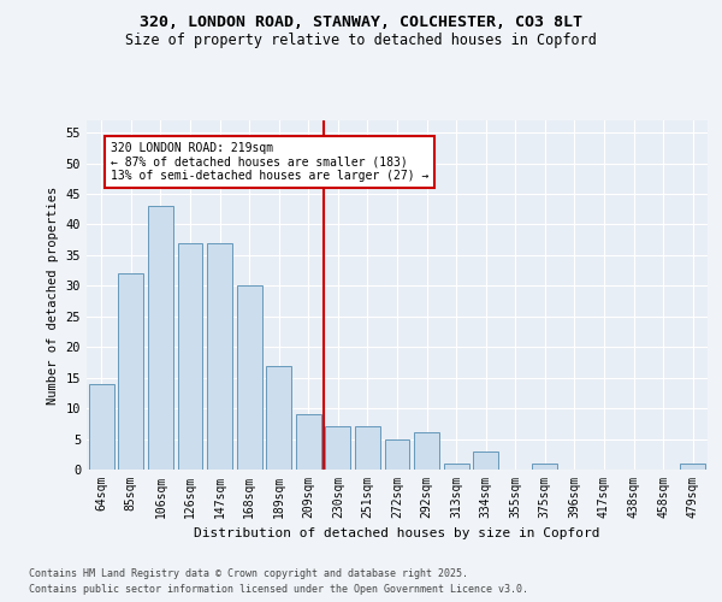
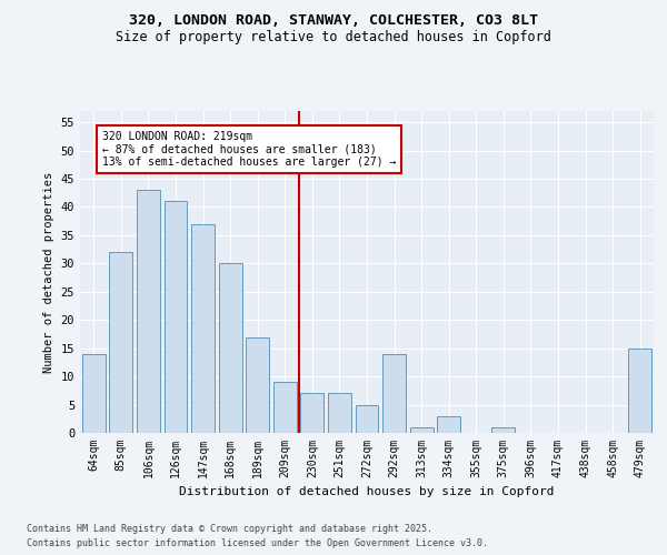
126sqm: 37 -> 41
292sqm: 6 -> 14
479sqm: 1 -> 15
